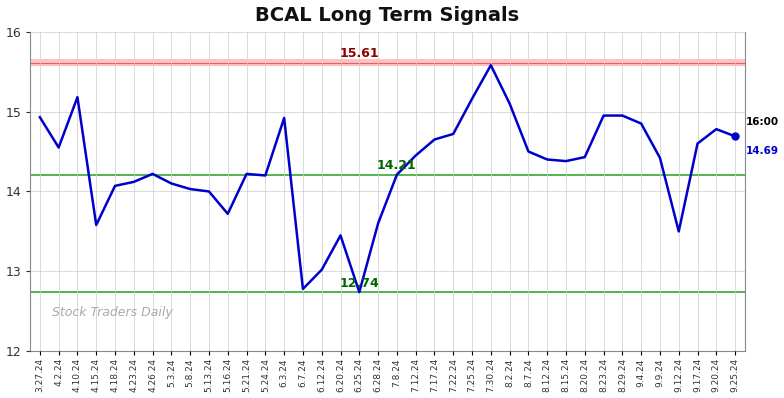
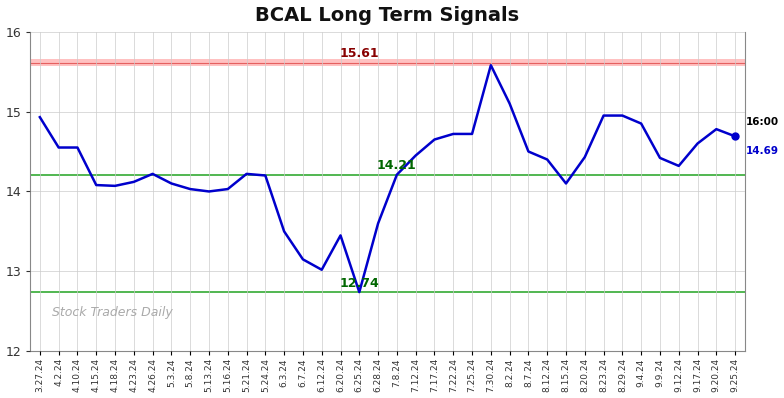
4.10.24: 15.18 -> 14.55
4.15.24: 13.58 -> 14.08
5.16.24: 13.72 -> 14.03
6.3.24: 14.92 -> 13.50
6.7.24: 12.78 -> 13.15
7.25.24: 15.16 -> 14.72
8.15.24: 14.38 -> 14.10
9.12.24: 13.50 -> 14.32
